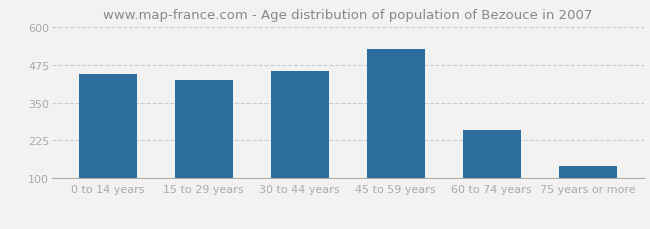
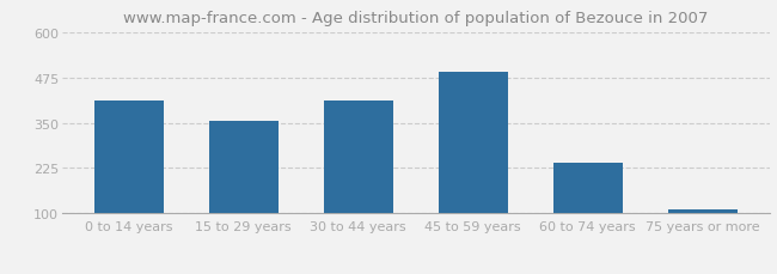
0 to 14 years: 445 -> 410
15 to 29 years: 425 -> 355
30 to 44 years: 455 -> 410
45 to 59 years: 525 -> 490
60 to 74 years: 260 -> 240
75 years or more: 140 -> 110
